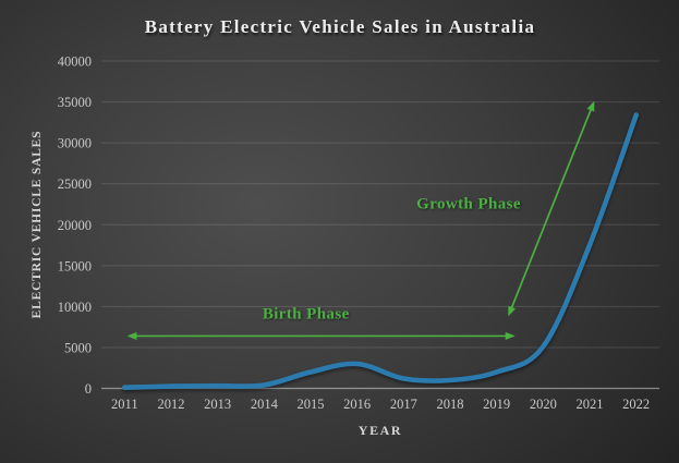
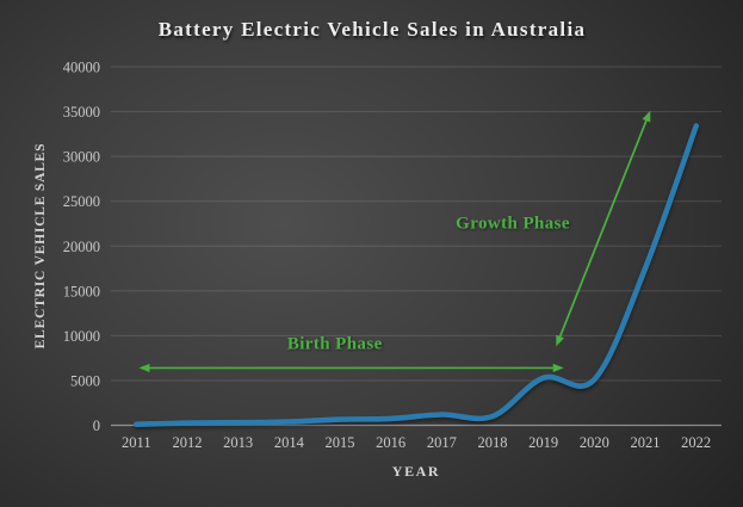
2015: 2000 -> 1000
2016: 3000 -> 1000
2019: 2000 -> 5000
